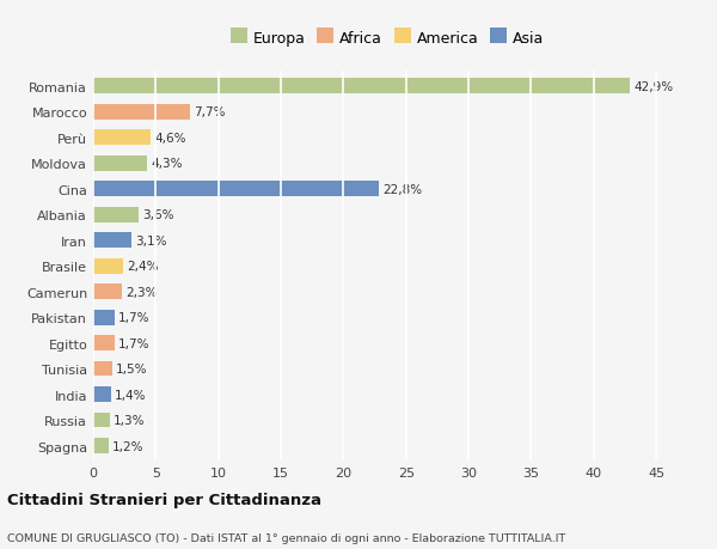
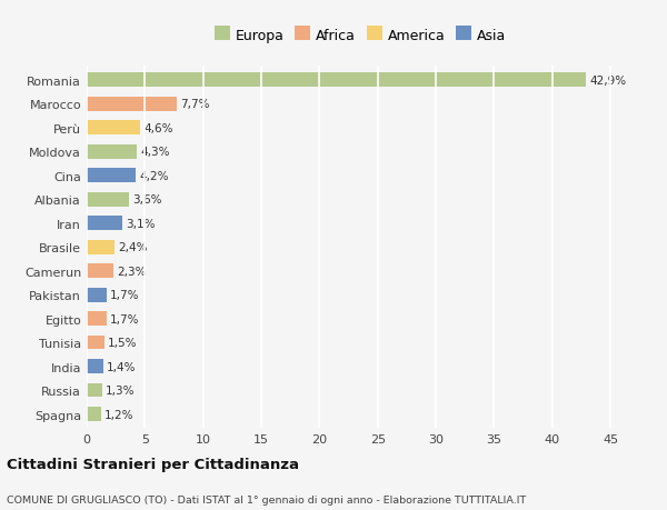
Cina: 22,8% -> 4,2%
